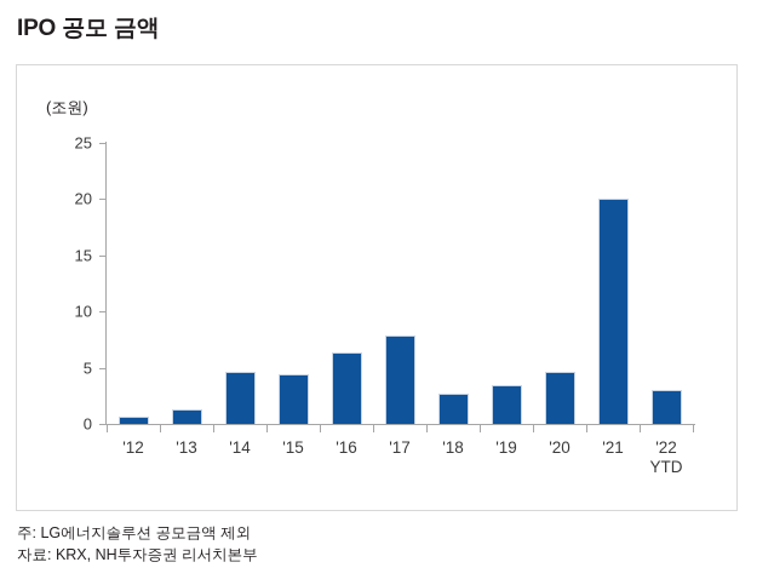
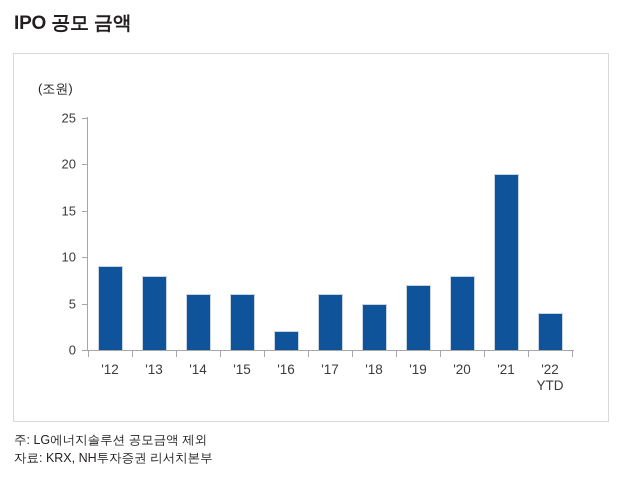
'12: 1 -> 9
'13: 1 -> 8
'14: 5 -> 6
'15: 4 -> 6
'16: 6 -> 2
'17: 8 -> 6
'18: 3 -> 5
'19: 3 -> 7
'20: 5 -> 8
'21: 20 -> 19
'22: 3 -> 4
